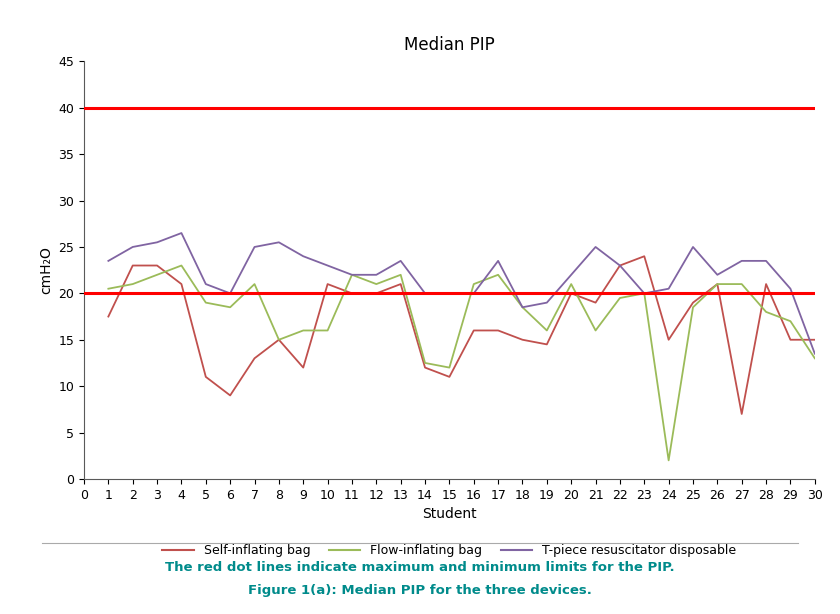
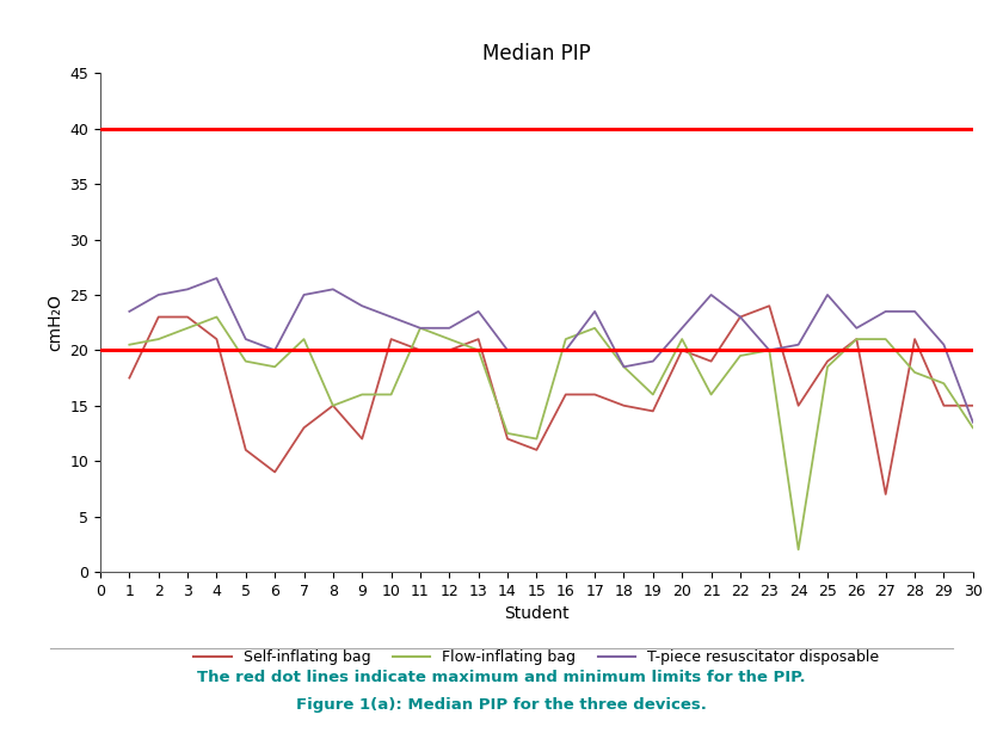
Flow-inflating bag/13: 22.0 -> 20.0
